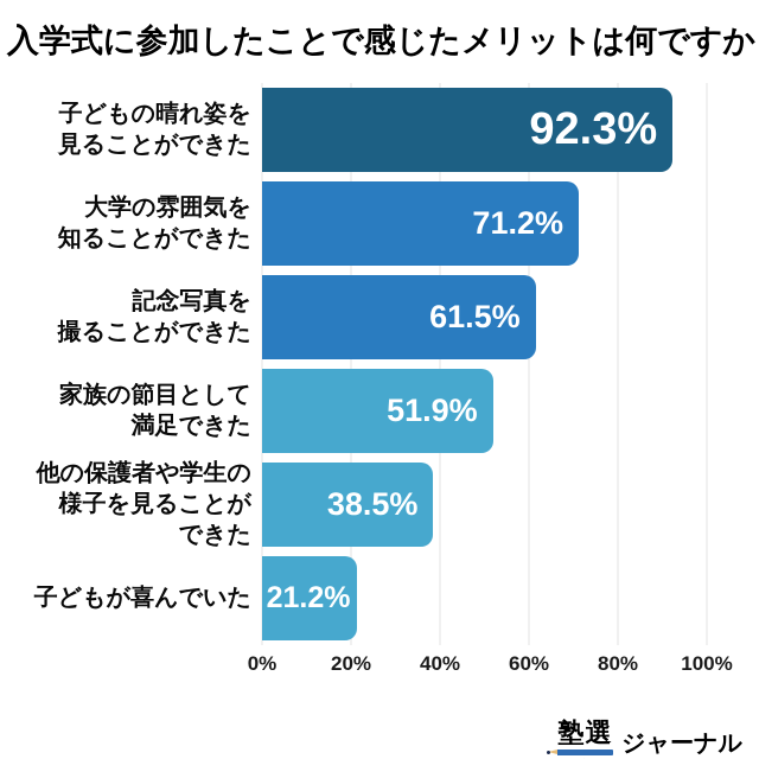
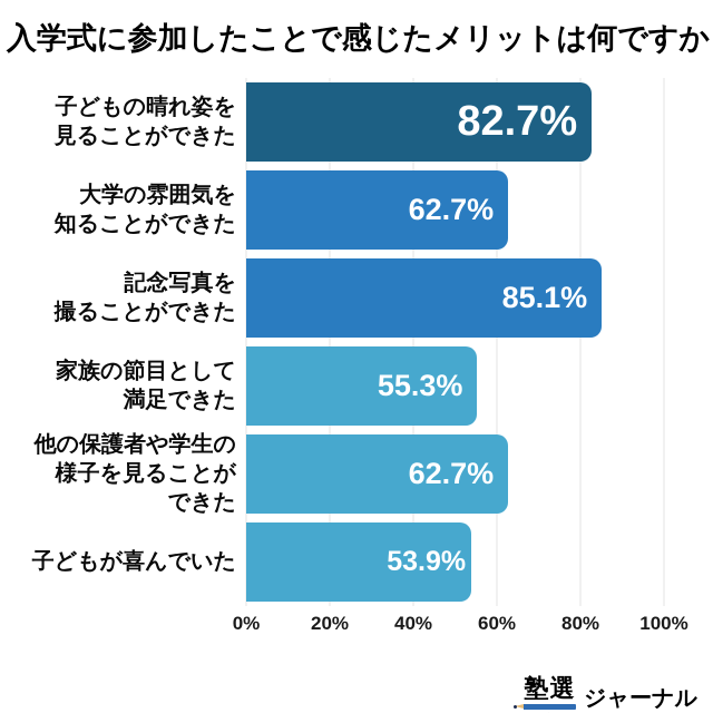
子どもの晴れ姿を 見ることができた: 92.3% -> 82.7%
大学の雰囲気を 知ることができた: 71.2% -> 62.7%
記念写真を 撮ることができた: 61.5% -> 85.1%
家族の節目として 満足できた: 51.9% -> 55.3%
他の保護者や学生の 様子を見ることが できた: 38.5% -> 62.7%
子どもが喜んでいた: 21.2% -> 53.9%
